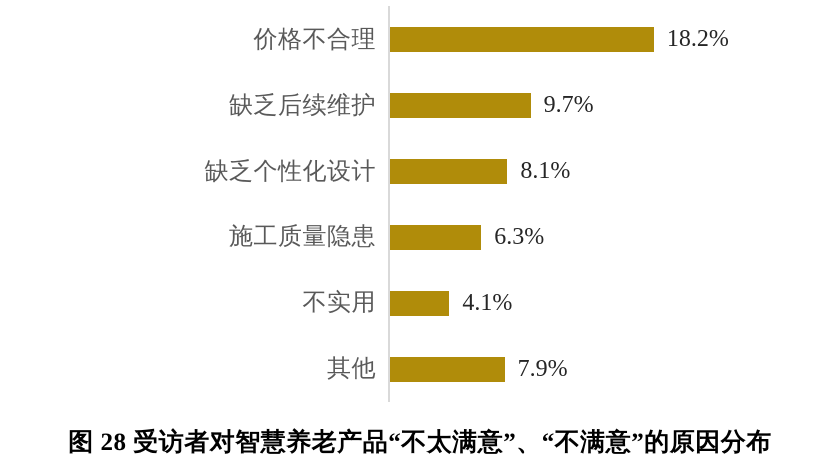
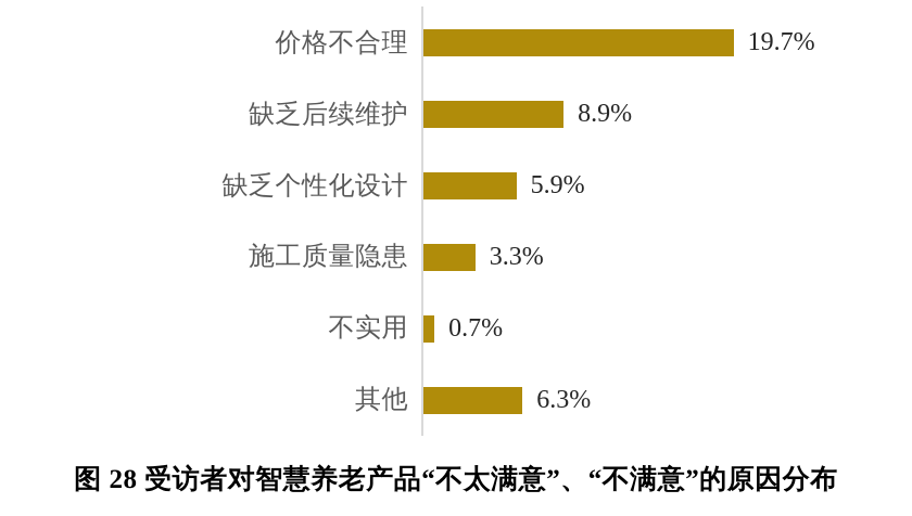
价格不合理: 18.2% -> 19.7%
缺乏后续维护: 9.7% -> 8.9%
缺乏个性化设计: 8.1% -> 5.9%
施工质量隐患: 6.3% -> 3.3%
不实用: 4.1% -> 0.7%
其他: 7.9% -> 6.3%
